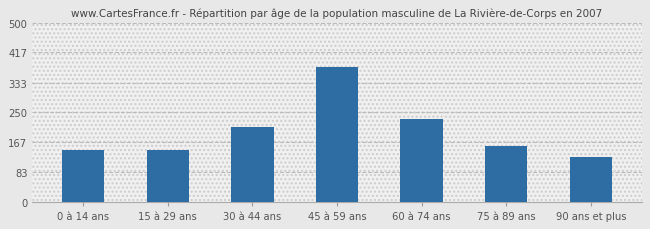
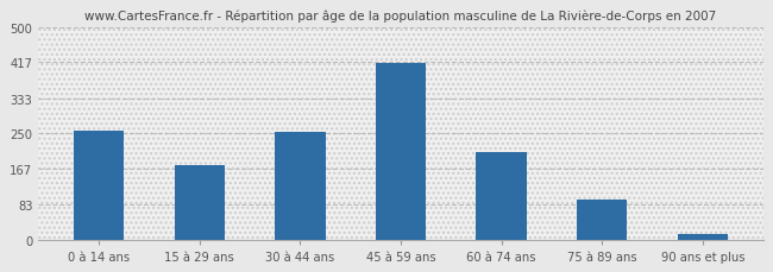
0 à 14 ans: 145 -> 257
15 à 29 ans: 145 -> 175
30 à 44 ans: 210 -> 253
45 à 59 ans: 375 -> 415
60 à 74 ans: 230 -> 205
75 à 89 ans: 155 -> 95
90 ans et plus: 125 -> 13
